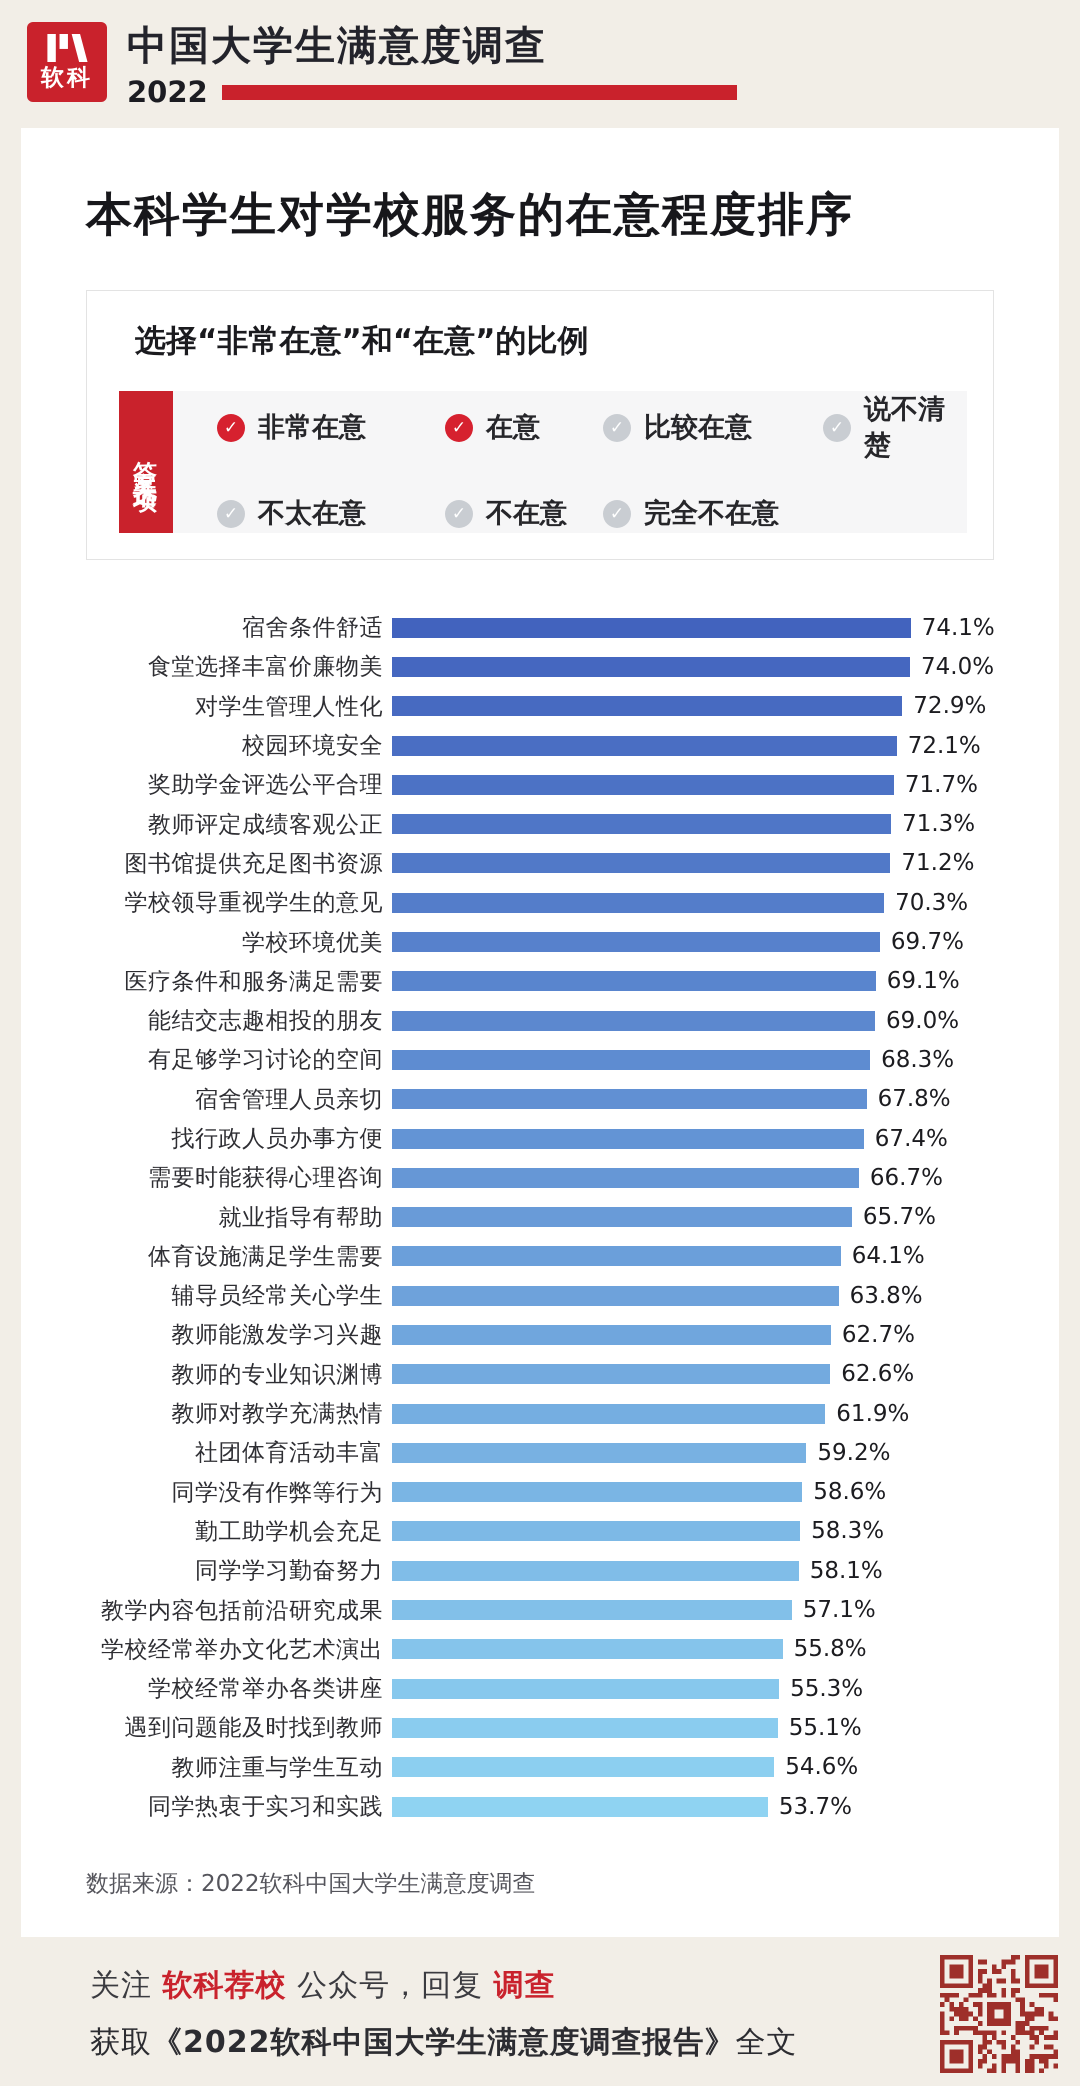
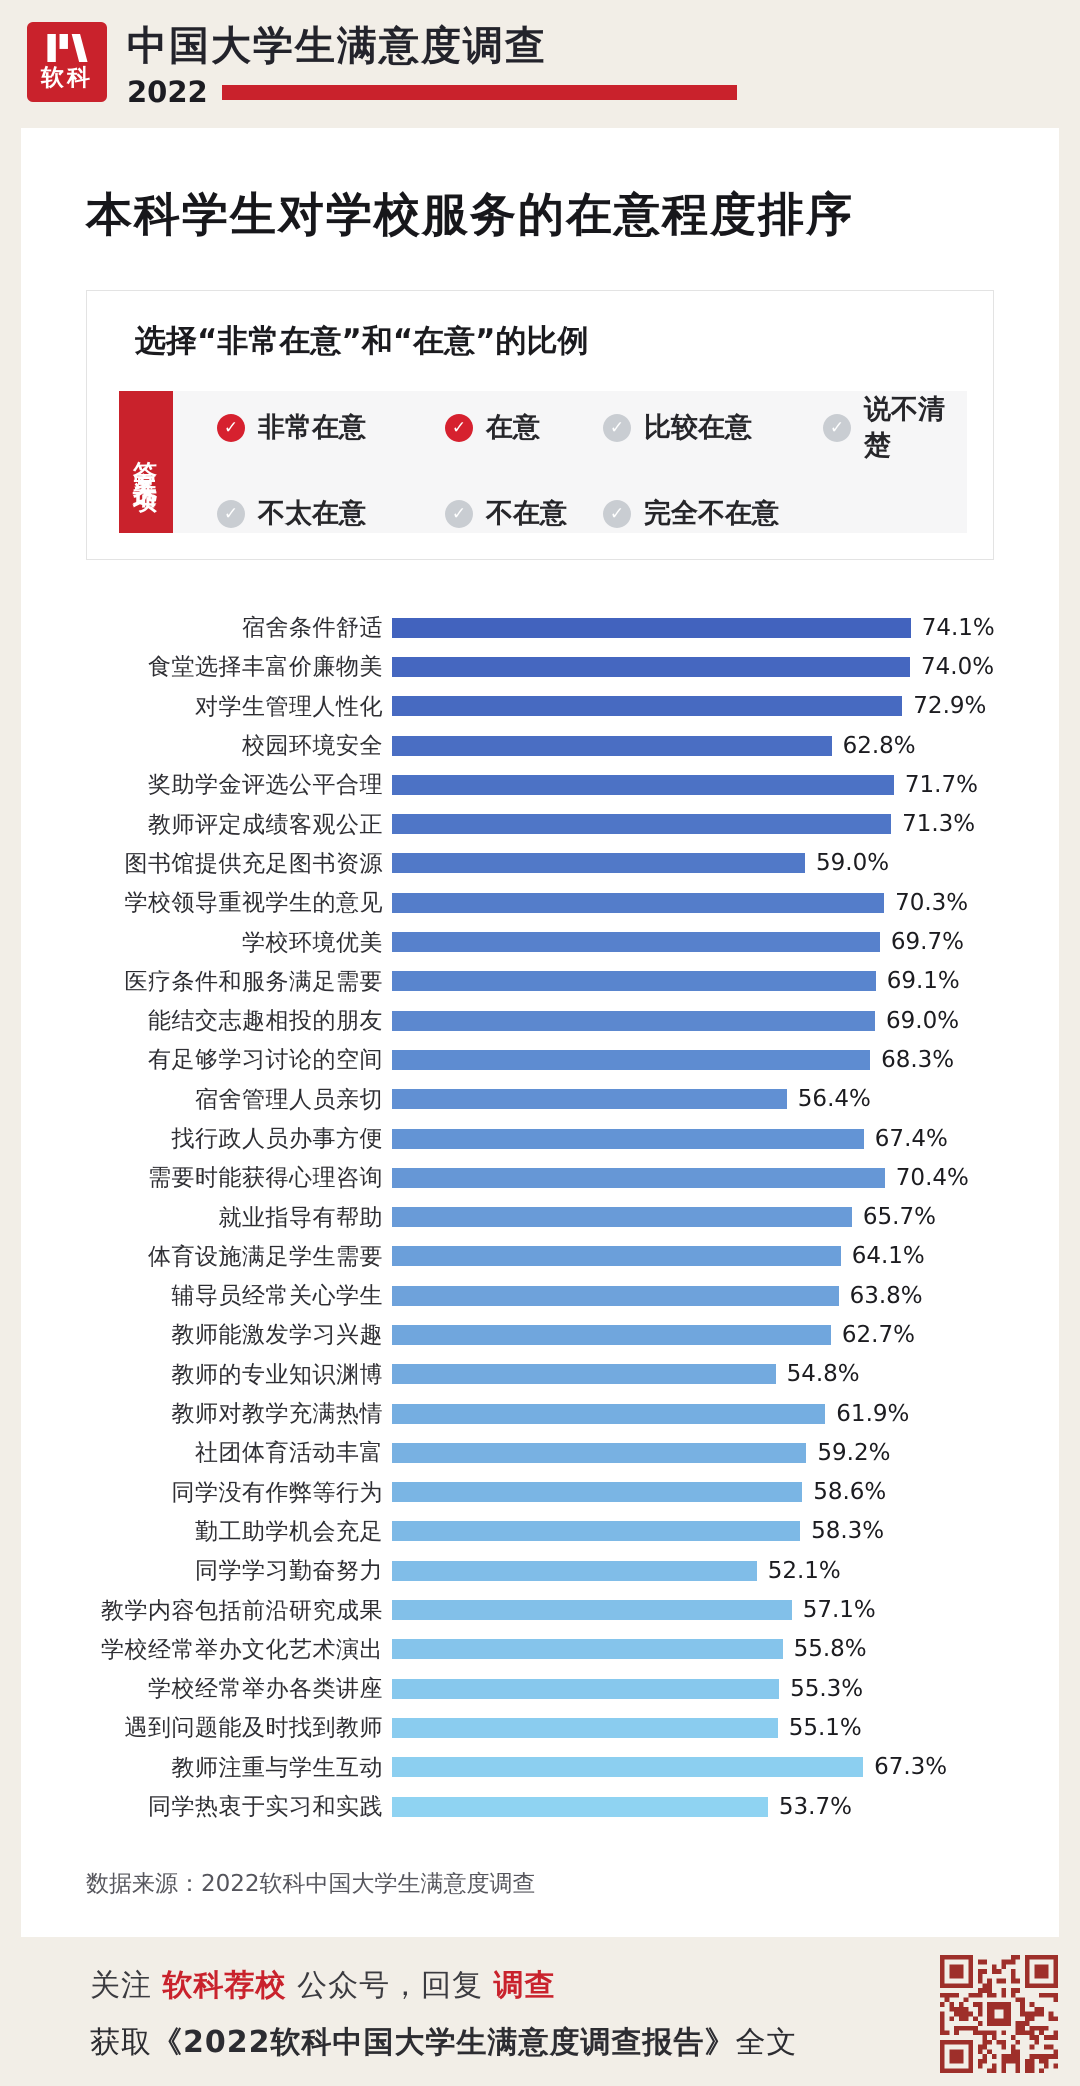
校园环境安全: 72.1% -> 62.8%
图书馆提供充足图书资源: 71.2% -> 59.0%
宿舍管理人员亲切: 67.8% -> 56.4%
需要时能获得心理咨询: 66.7% -> 70.4%
教师的专业知识渊博: 62.6% -> 54.8%
同学学习勤奋努力: 58.1% -> 52.1%
教师注重与学生互动: 54.6% -> 67.3%
